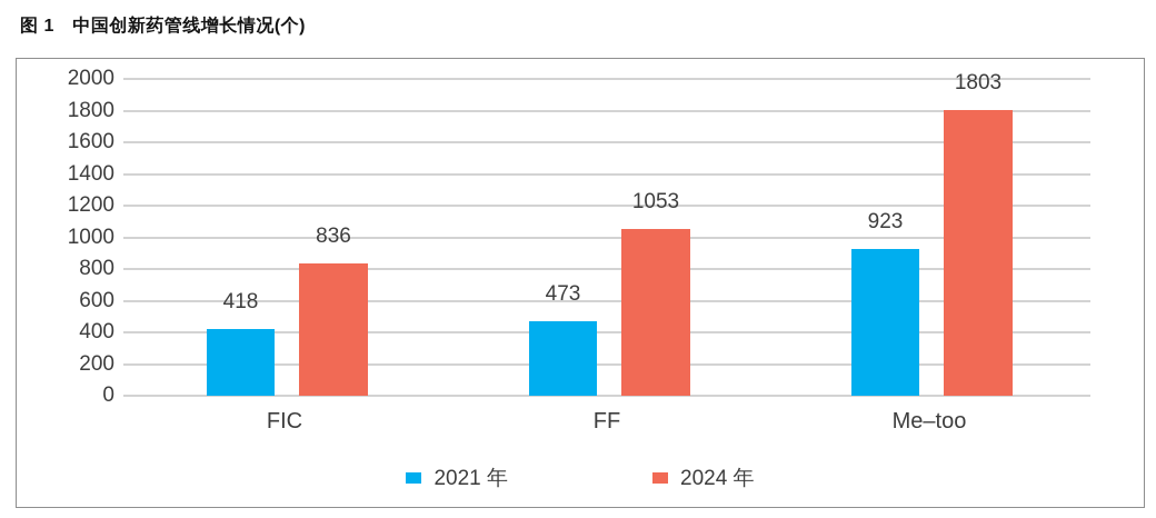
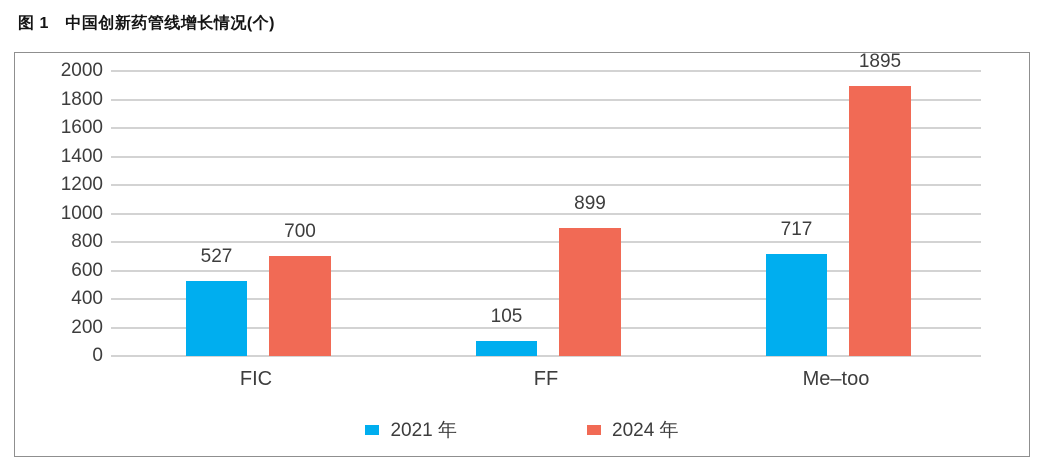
2021 年/FIC: 418 -> 527
2024 年/FIC: 836 -> 700
2021 年/FF: 473 -> 105
2024 年/FF: 1053 -> 899
2021 年/Me–too: 923 -> 717
2024 年/Me–too: 1803 -> 1895
